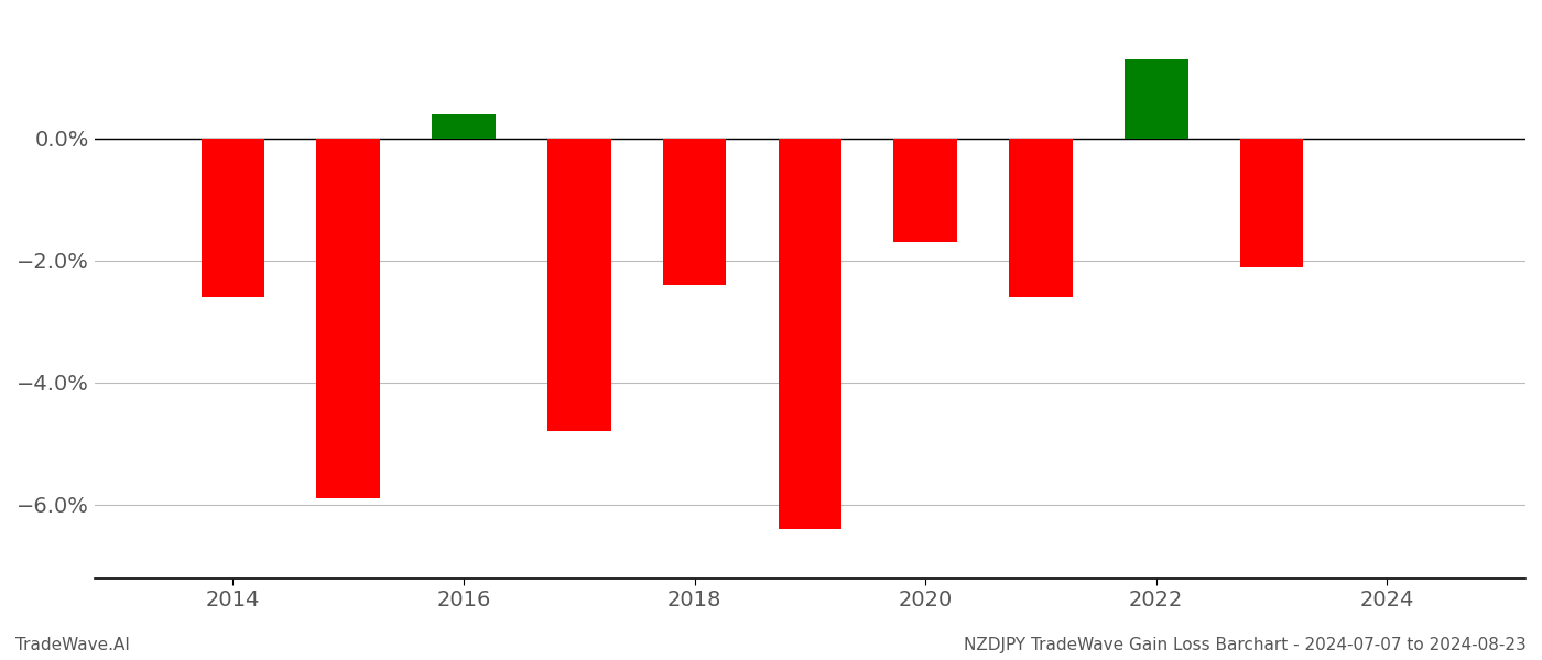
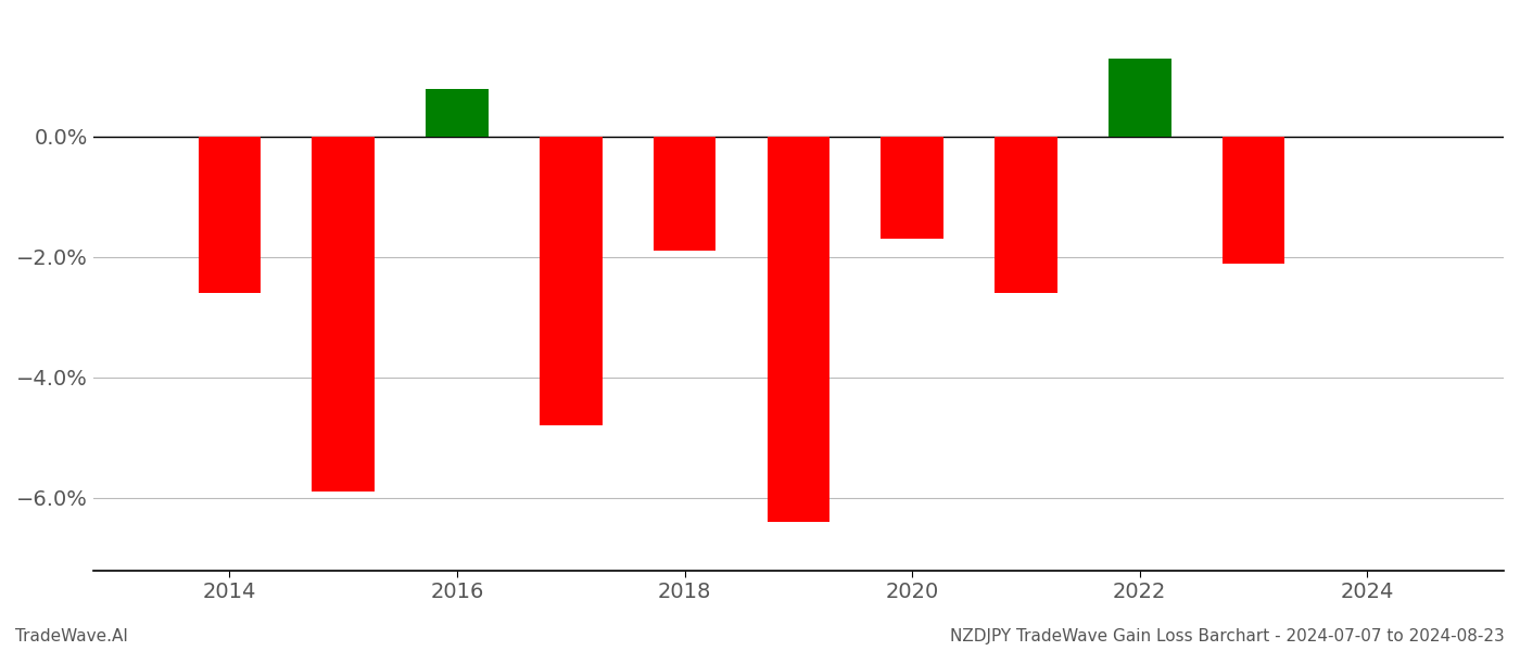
2016: 0.4% -> 0.8%
2018: -2.4% -> -1.9%
